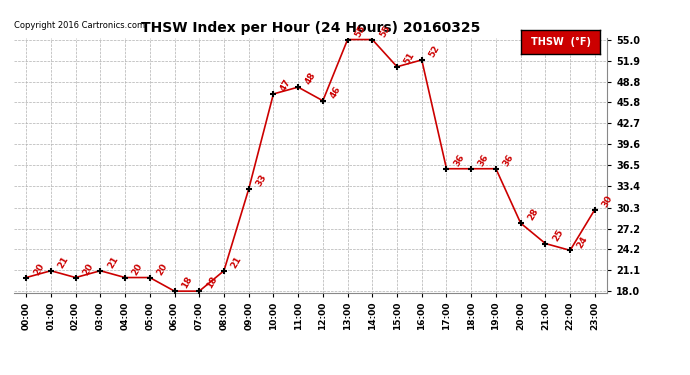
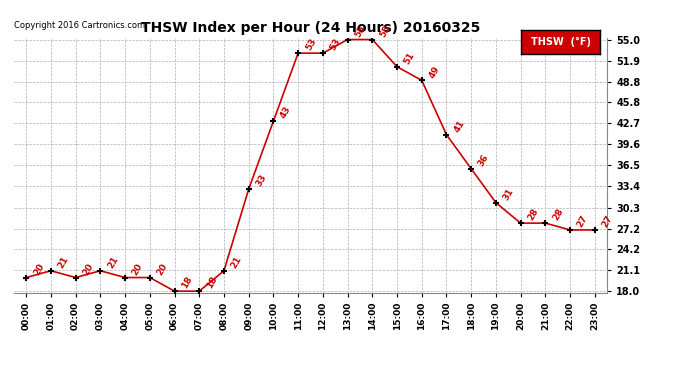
10:00: 47 -> 43
11:00: 48 -> 53
12:00: 46 -> 53
16:00: 52 -> 49
17:00: 36 -> 41
19:00: 36 -> 31
21:00: 25 -> 28
22:00: 24 -> 27
23:00: 30 -> 27
